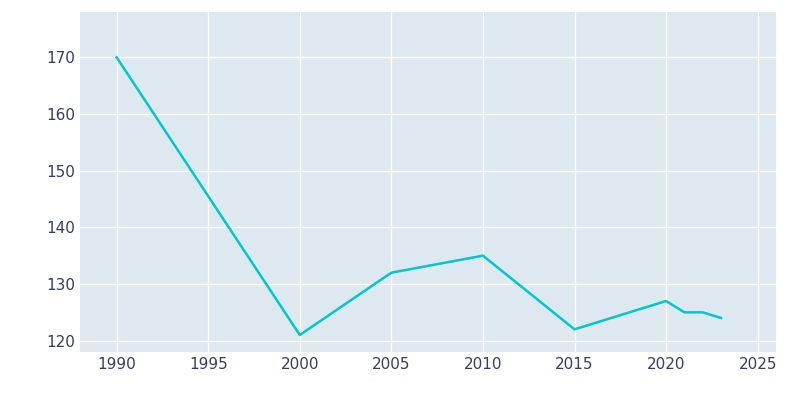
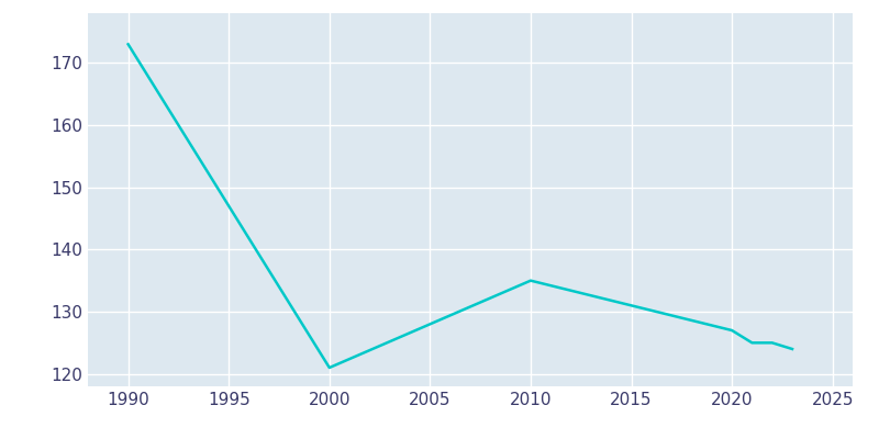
1990: 170 -> 173
2005: 132 -> 128
2015: 122 -> 131
